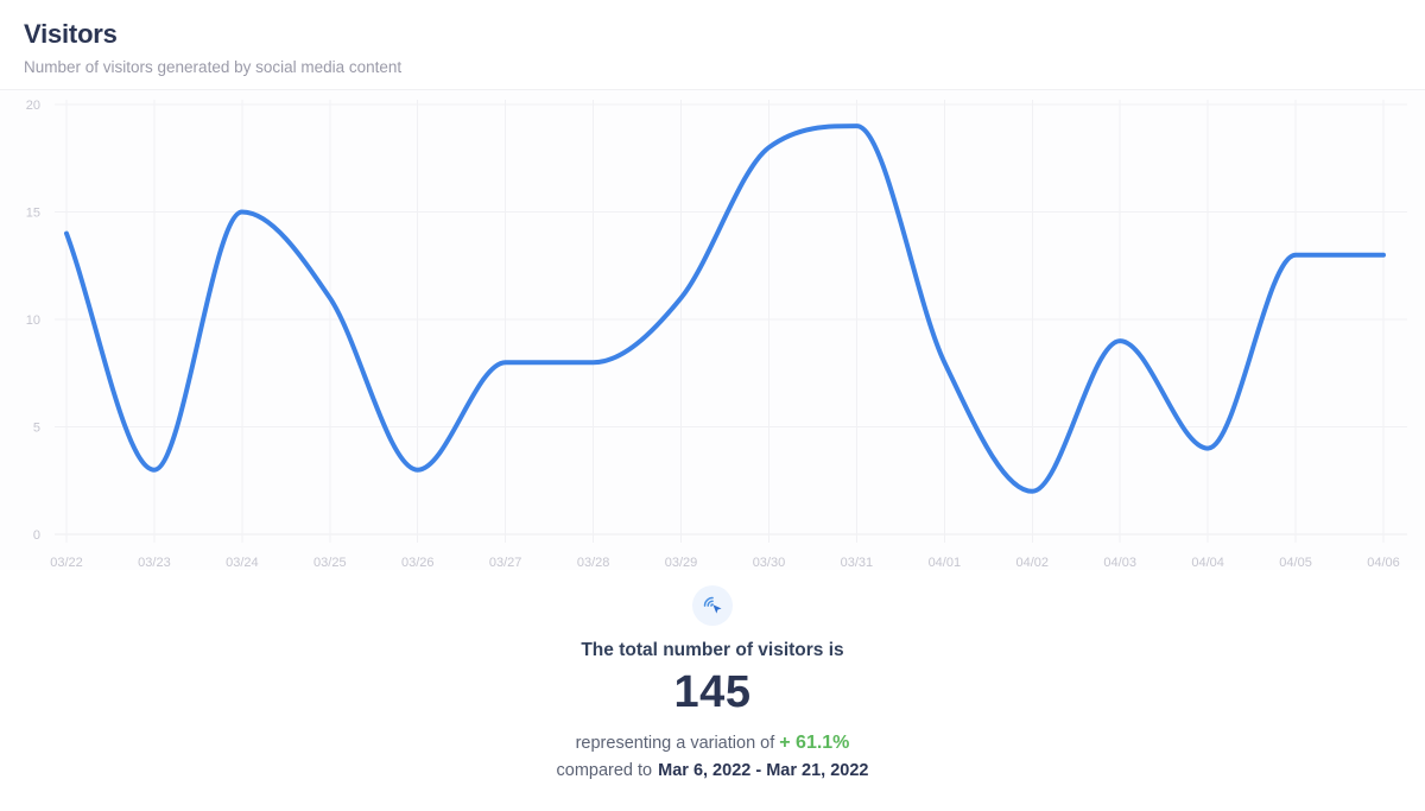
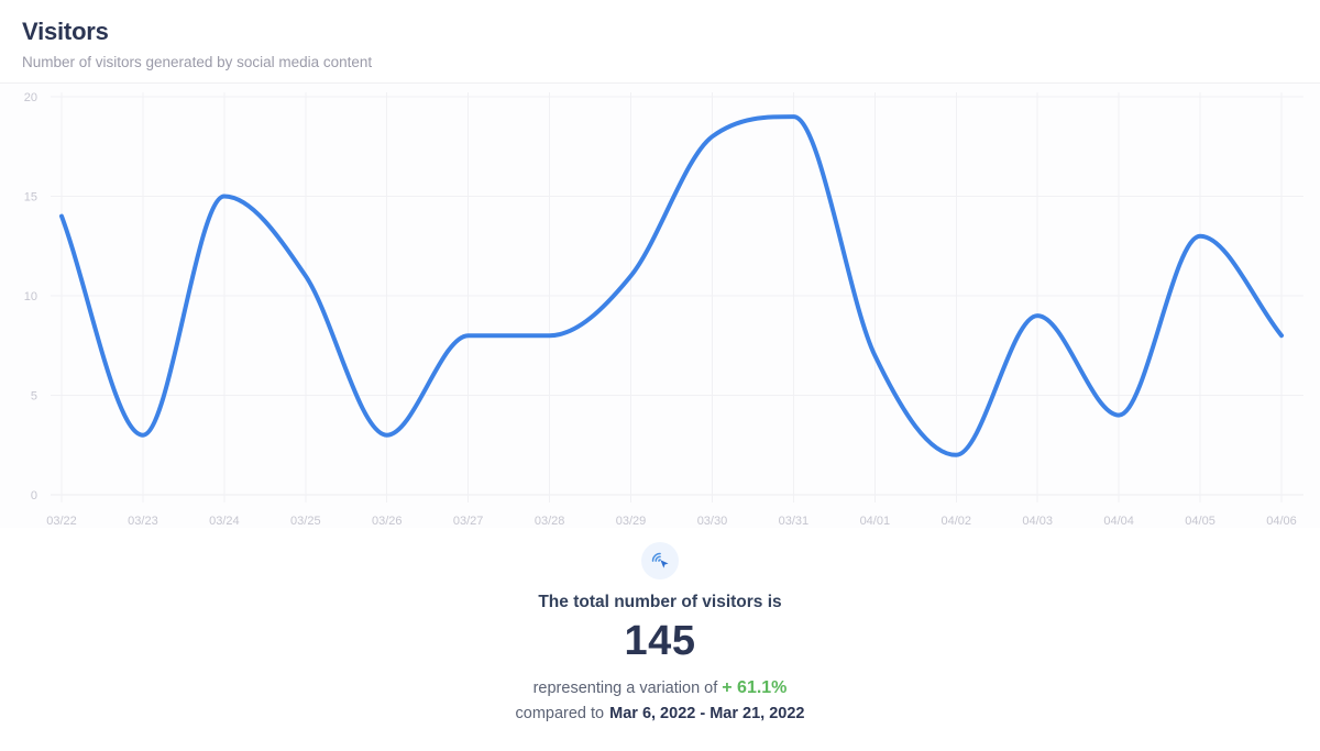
04/01: 8 -> 7
04/06: 13 -> 8
